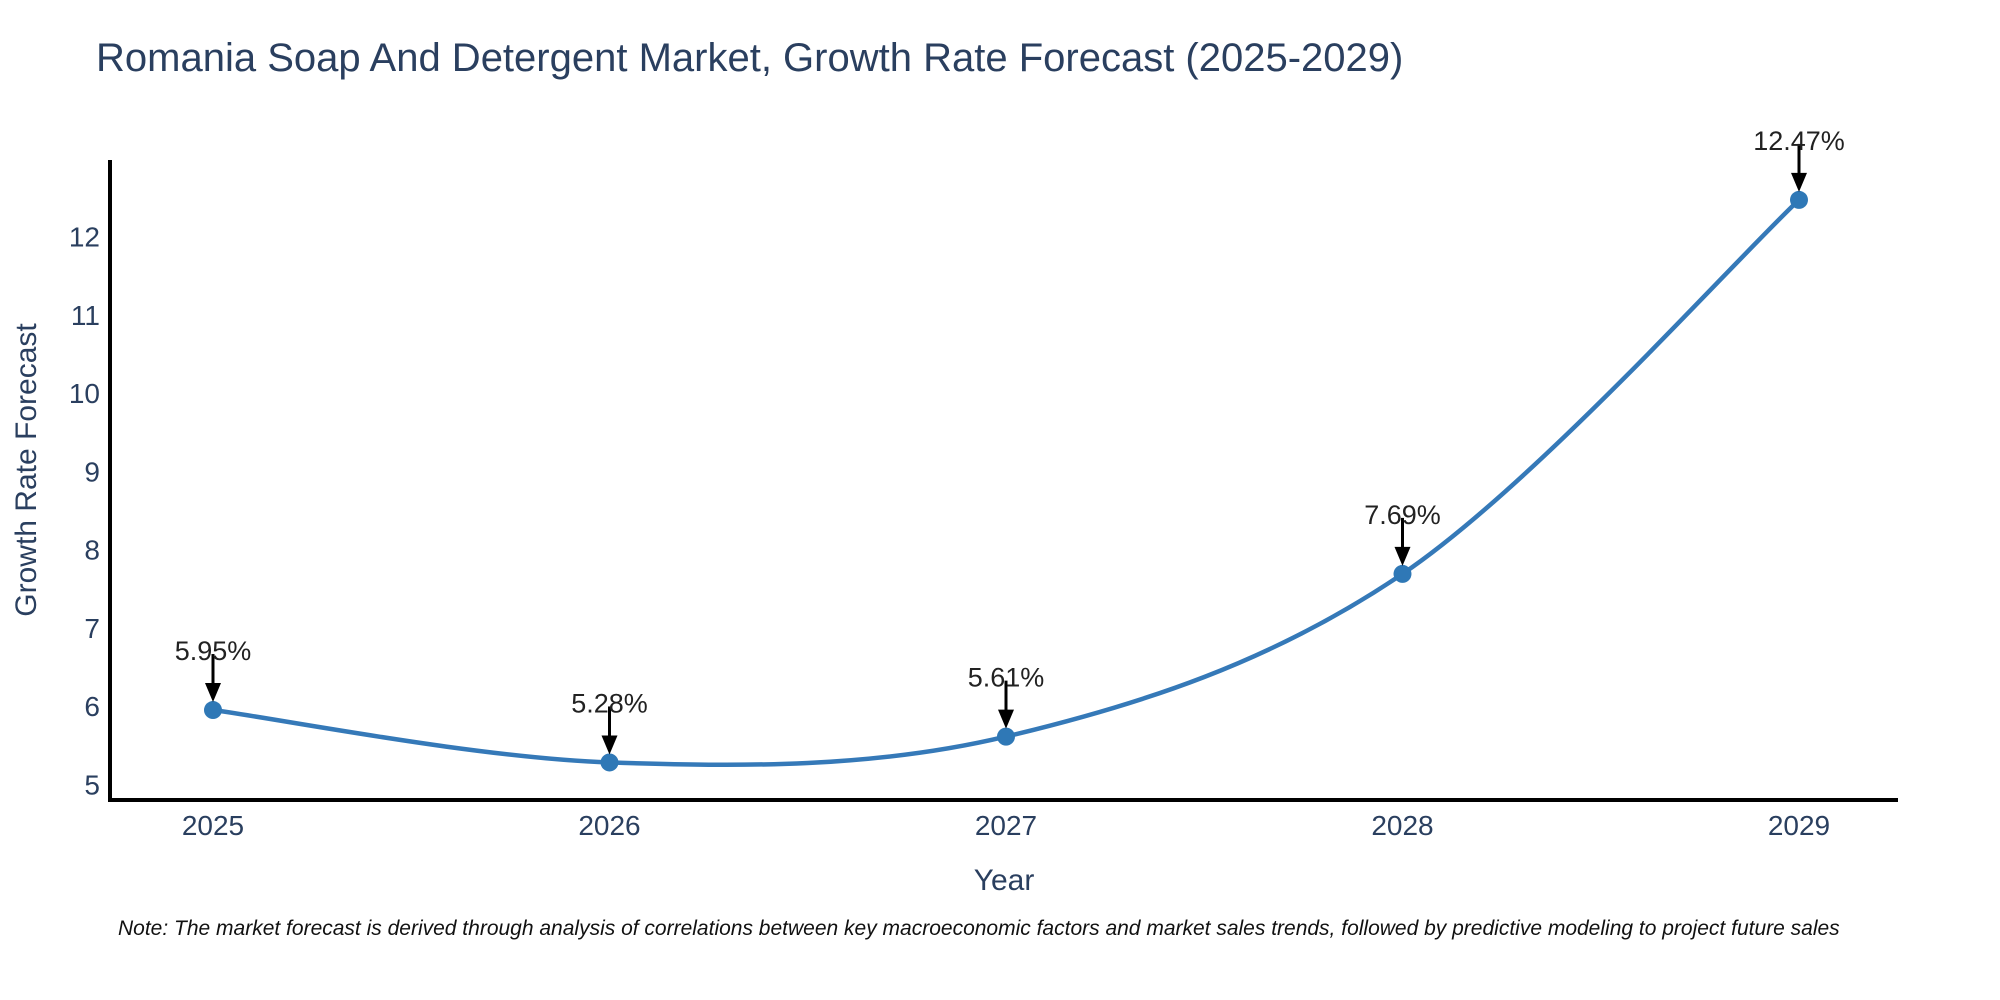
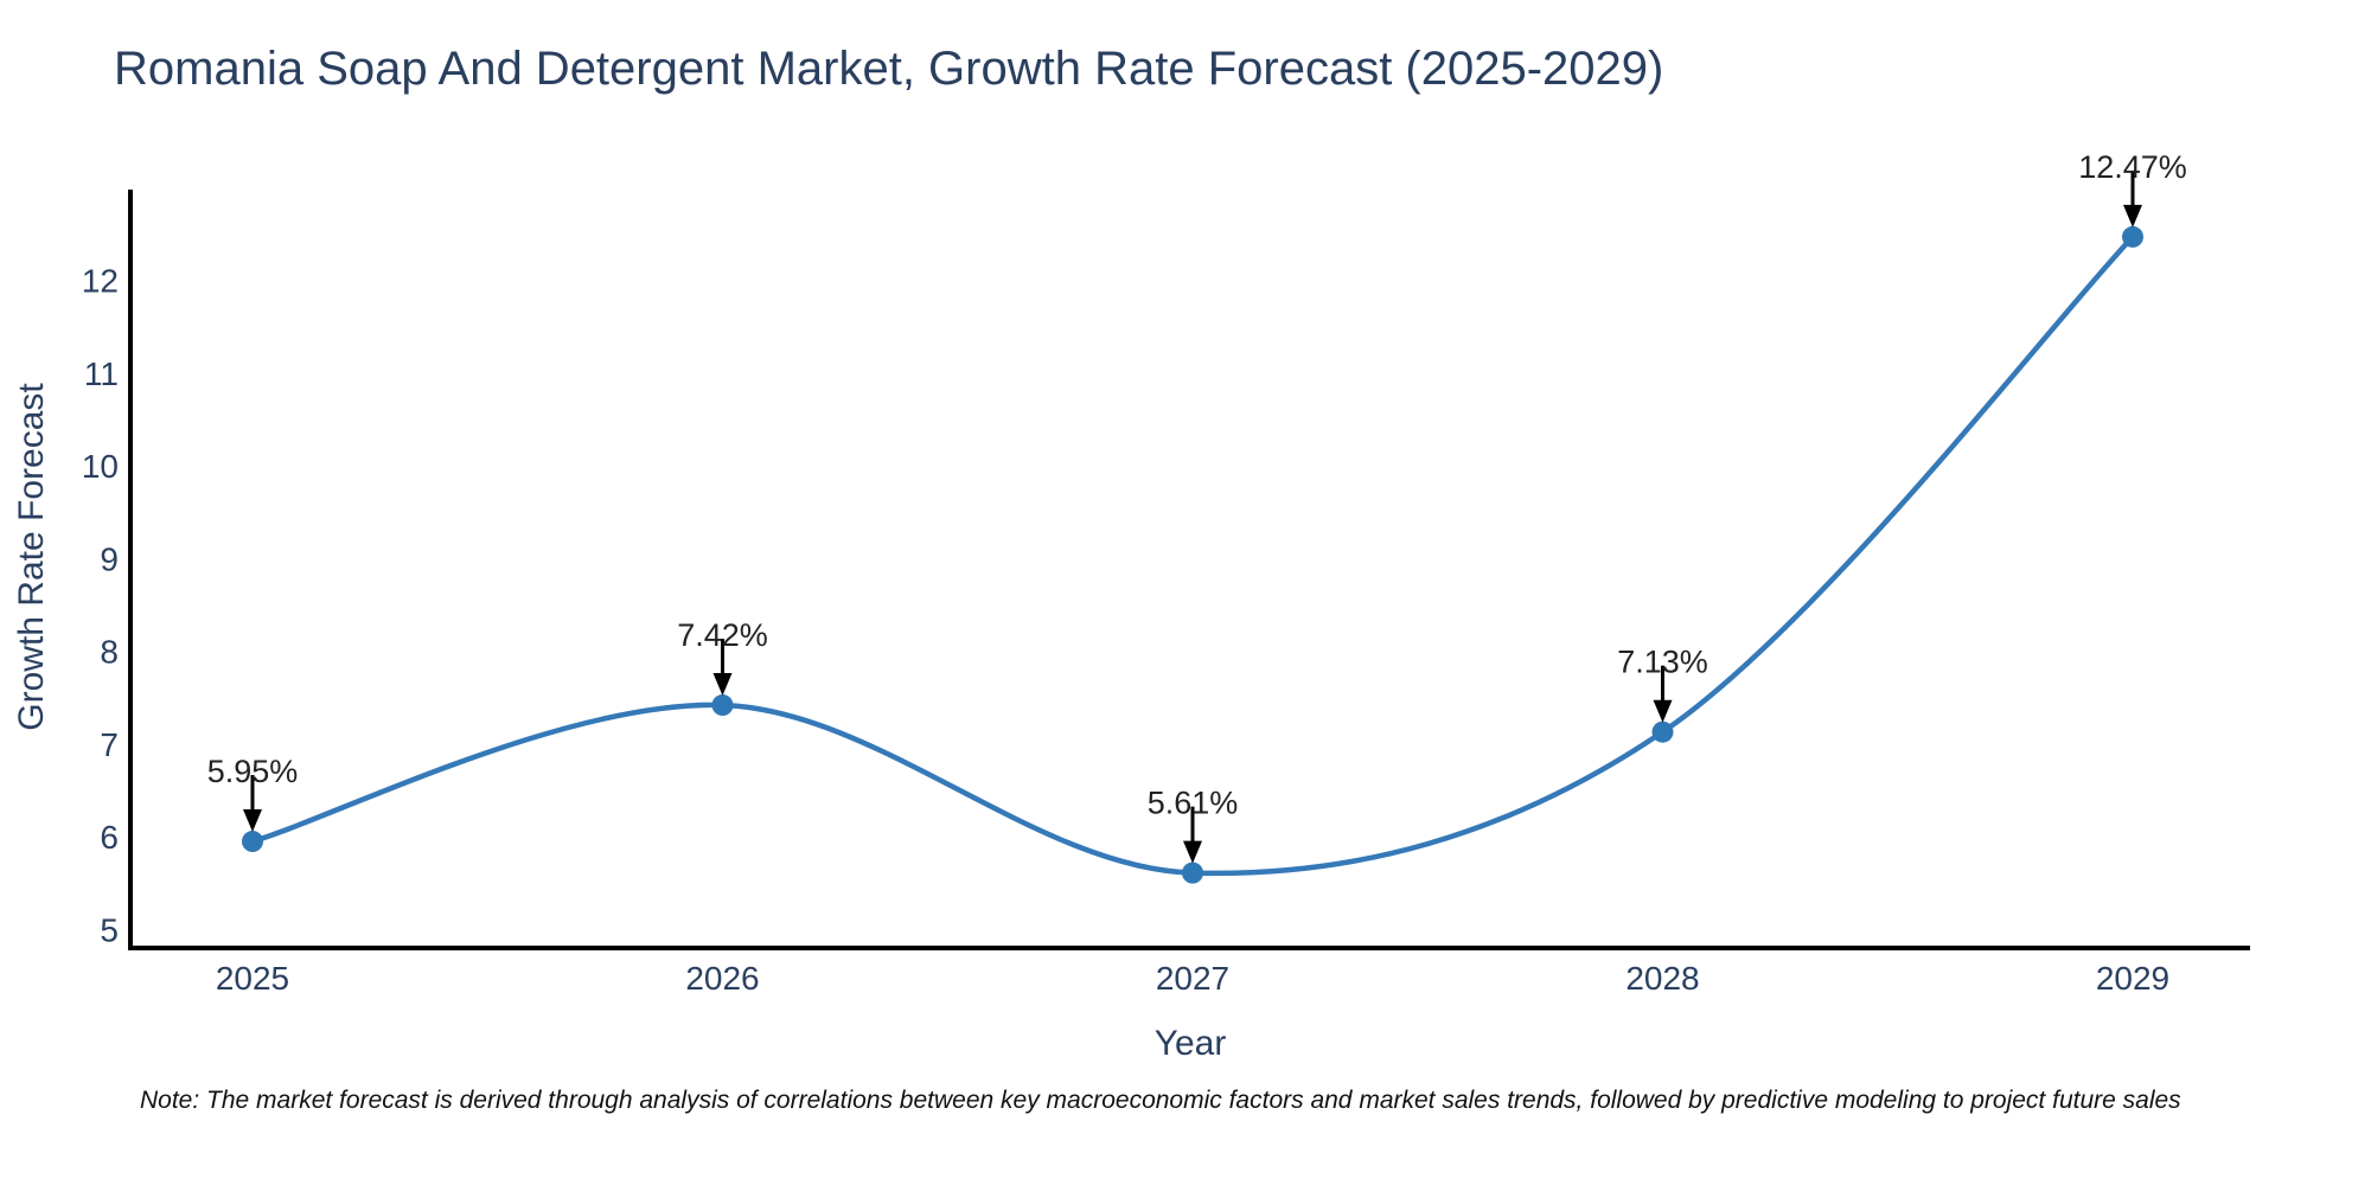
2026: 5.28% -> 7.42%
2028: 7.69% -> 7.13%
